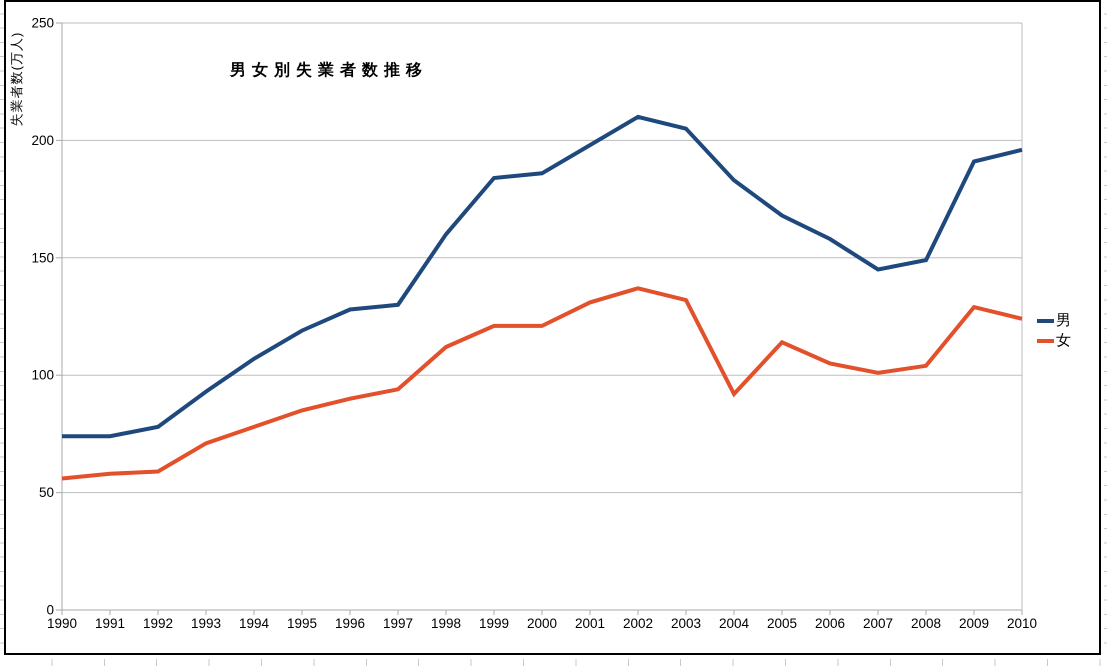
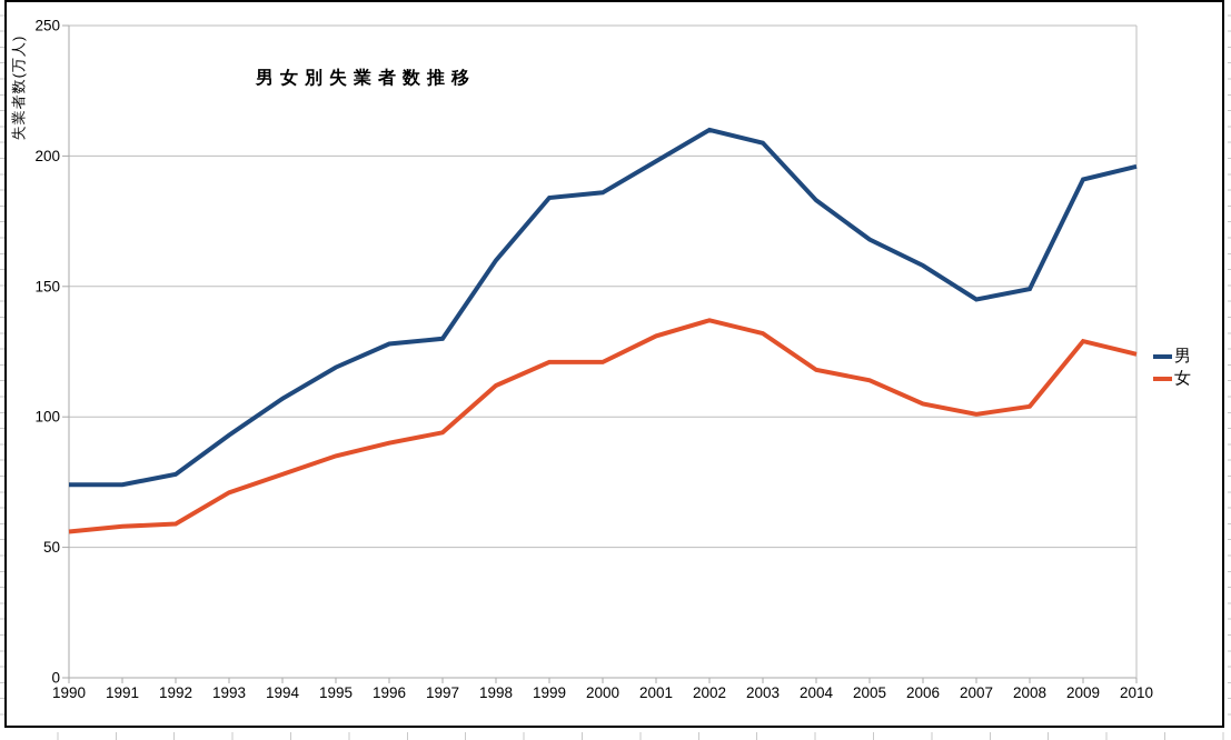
女/2004: 92 -> 118
